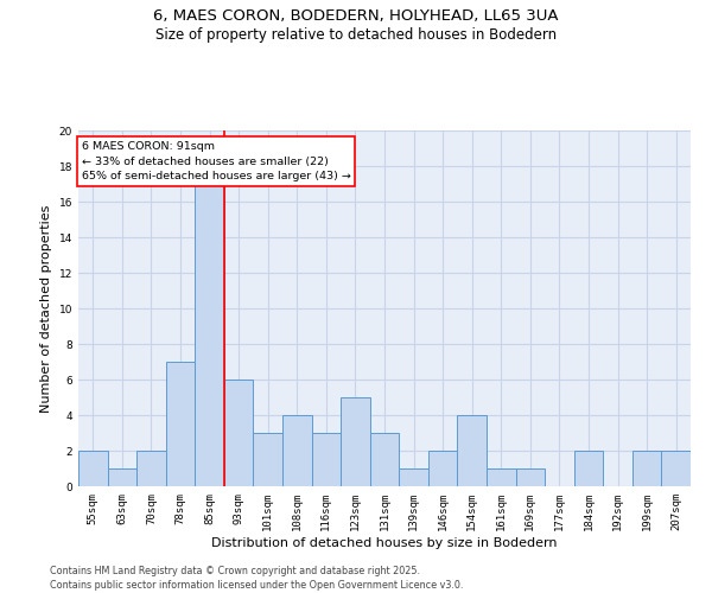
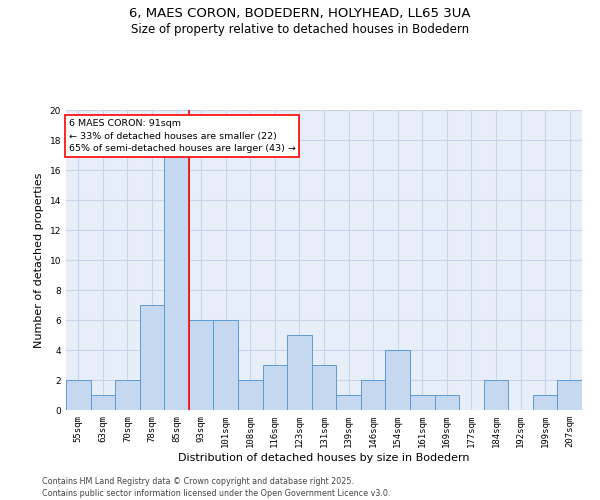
101sqm: 3 -> 6
108sqm: 4 -> 2
199sqm: 2 -> 1
